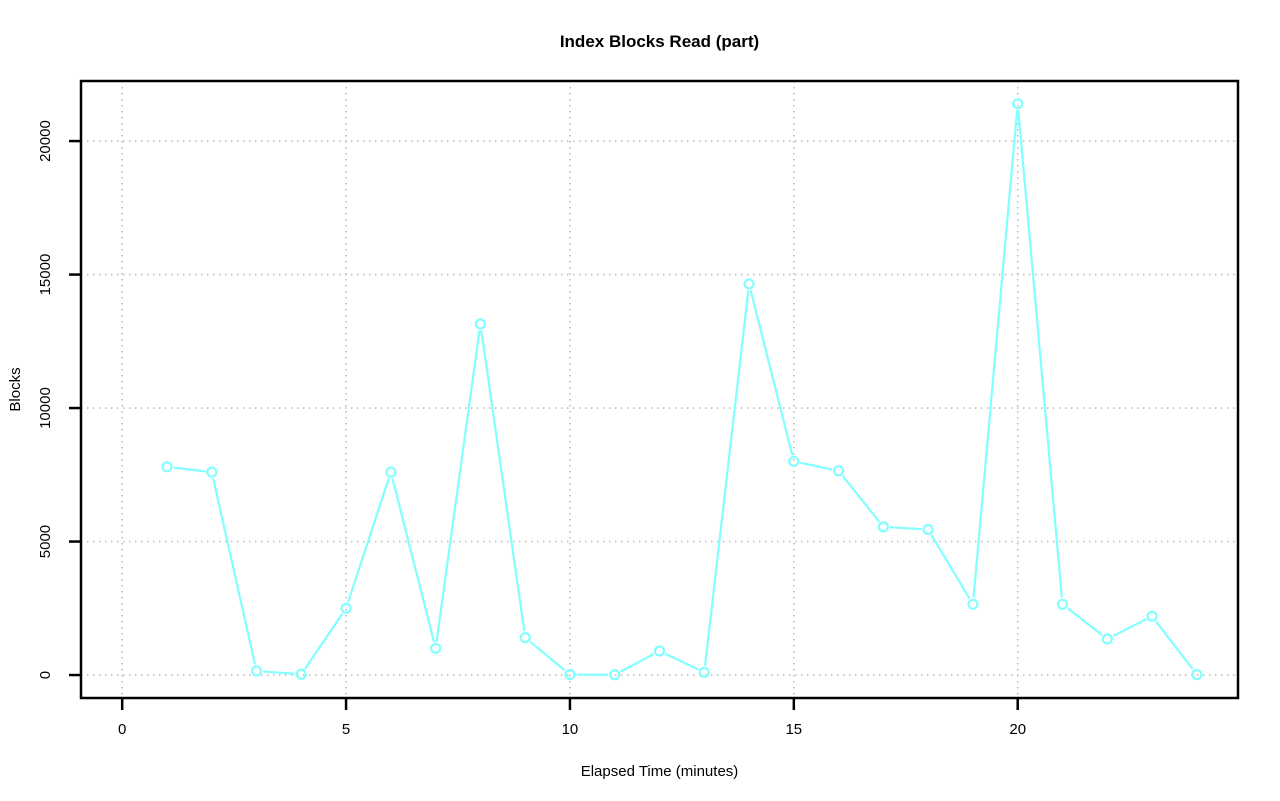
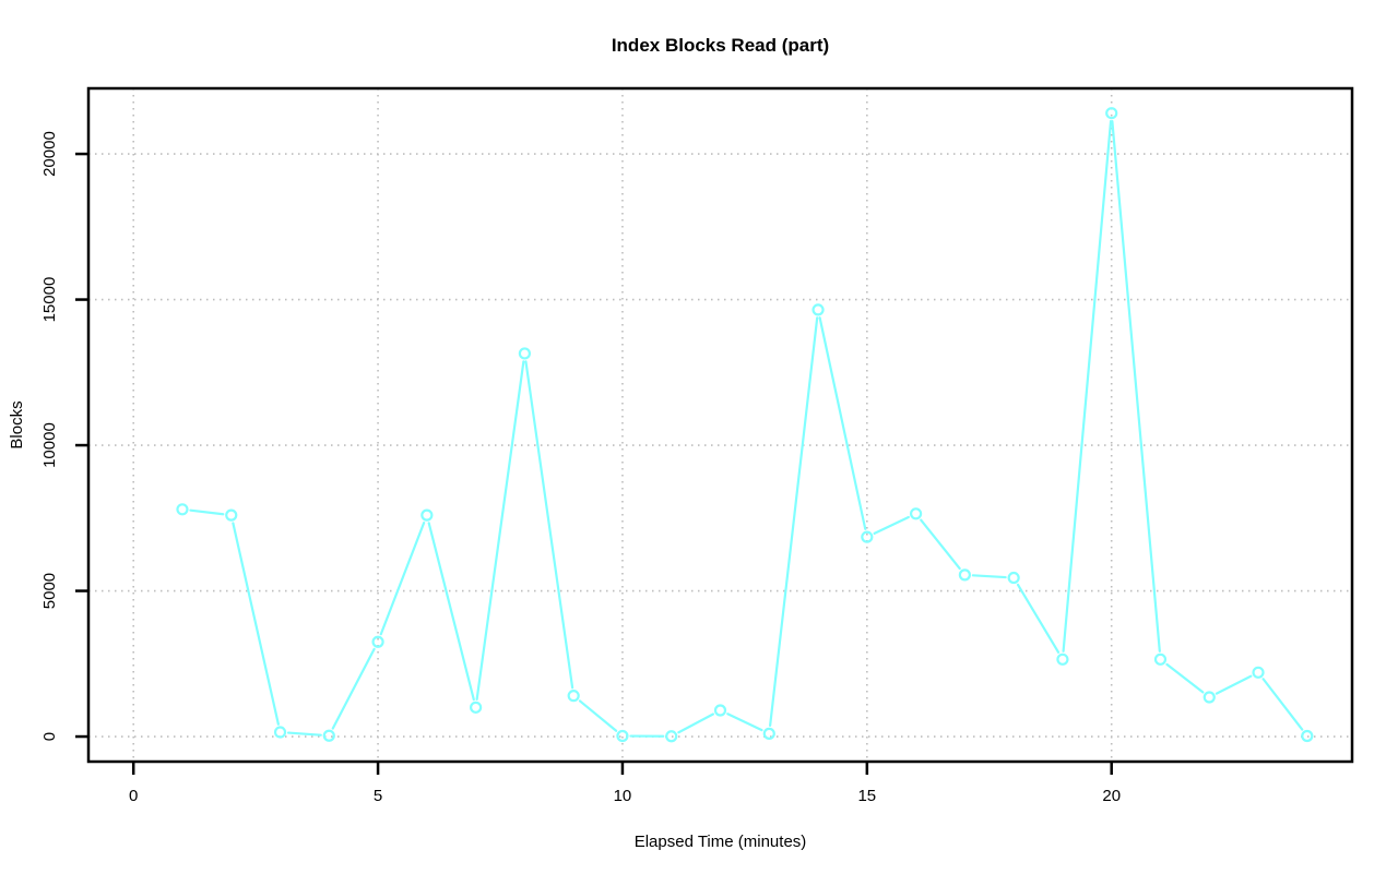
5: 2500 -> 3200
15: 8000 -> 6800
